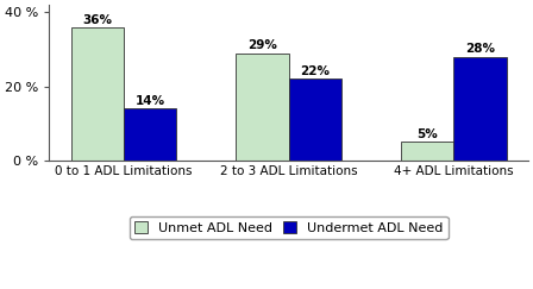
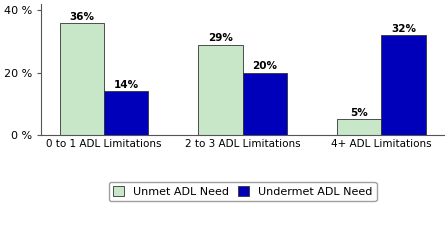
Undermet ADL Need/2 to 3 ADL Limitations: 22% -> 20%
Undermet ADL Need/4+ ADL Limitations: 28% -> 32%
